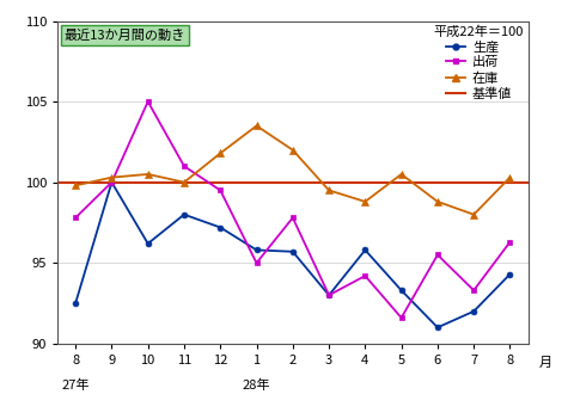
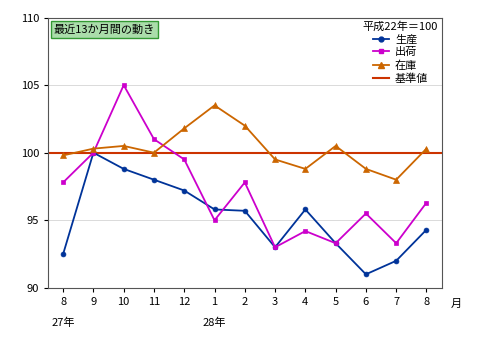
生産/10: 96.2 -> 98.8
出荷/5: 91.6 -> 93.3
